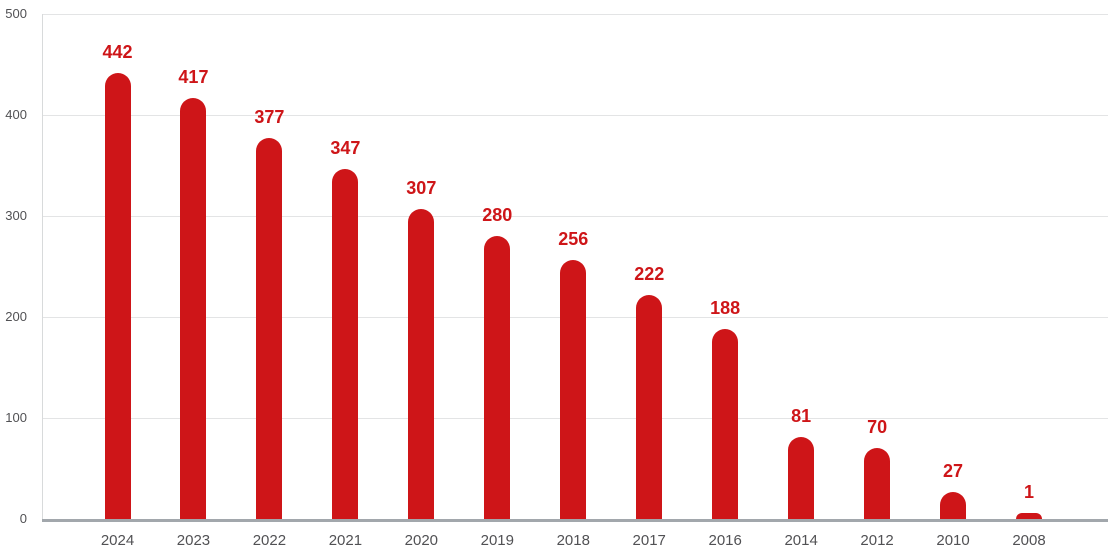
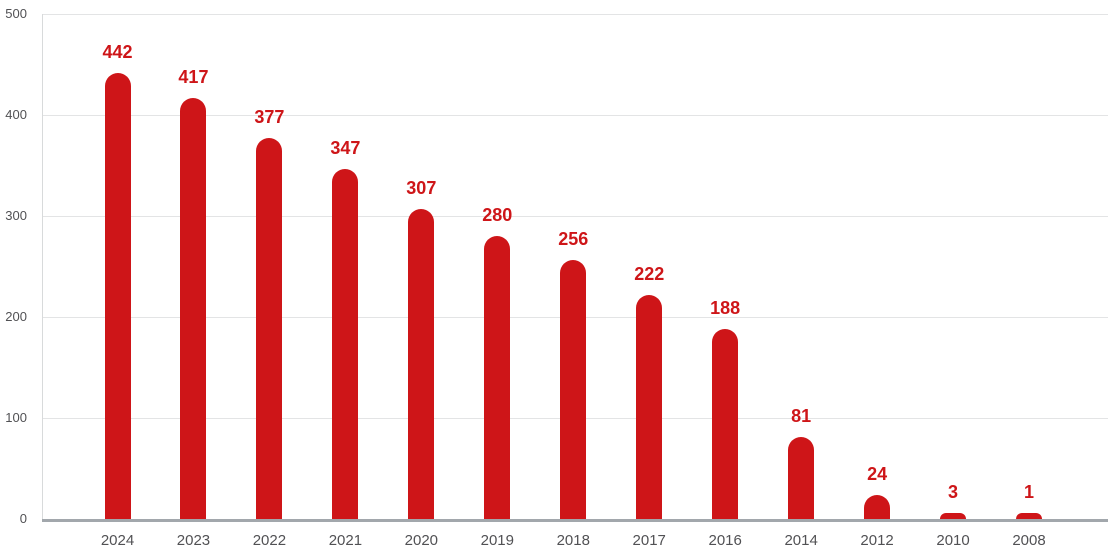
2012: 70 -> 24
2010: 27 -> 3
